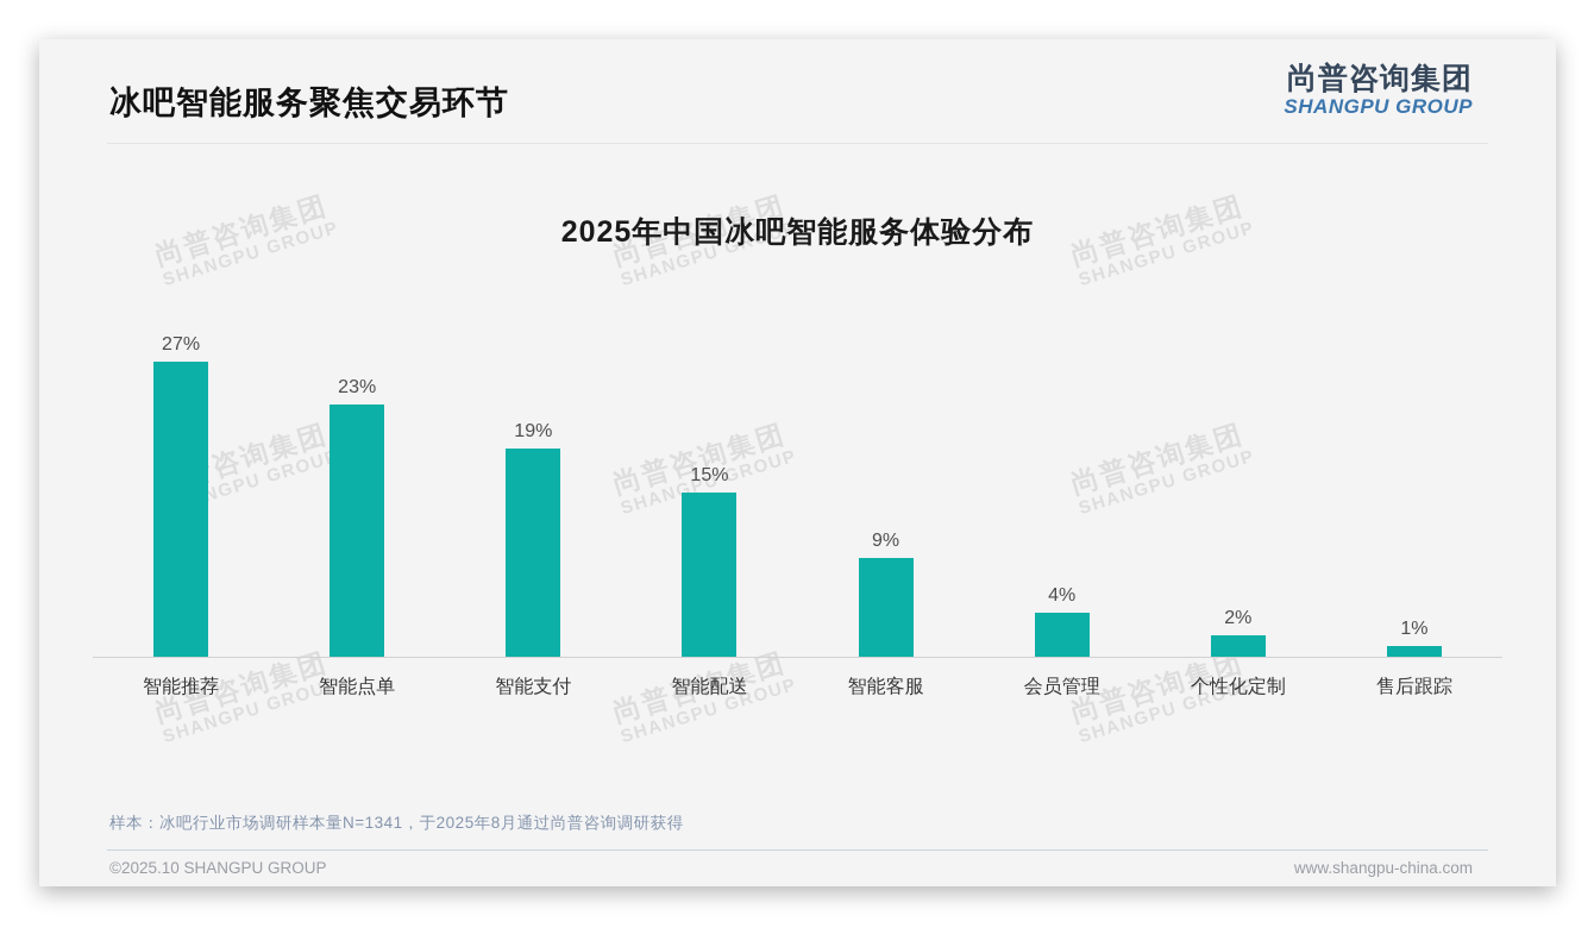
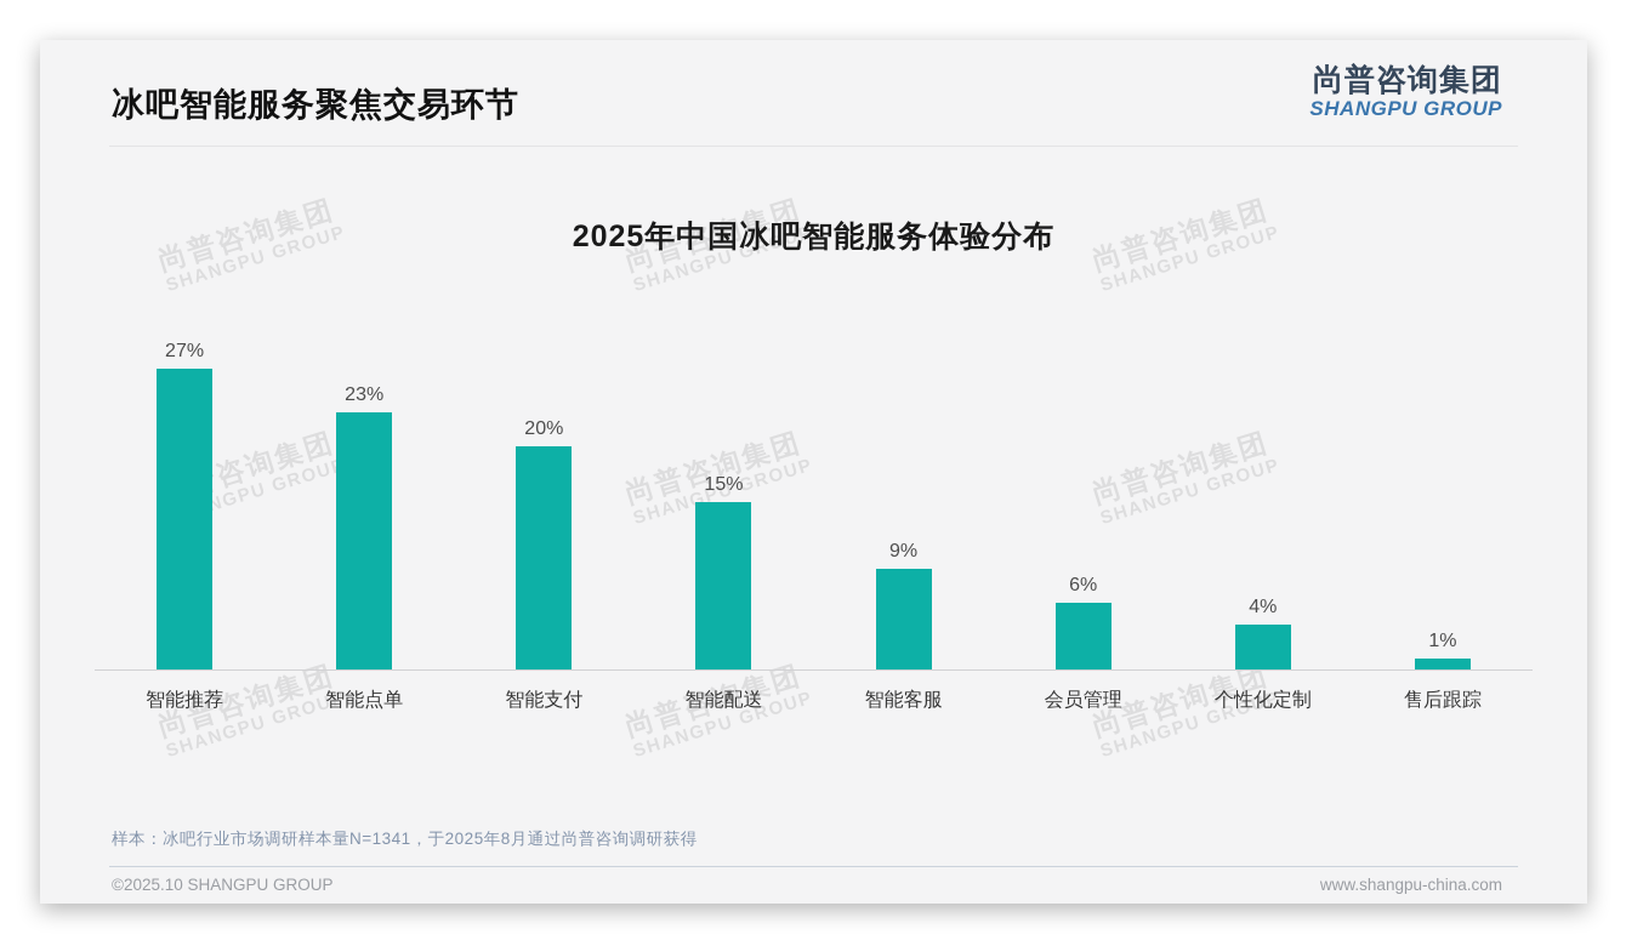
智能支付: 19% -> 20%
会员管理: 4% -> 6%
个性化定制: 2% -> 4%
